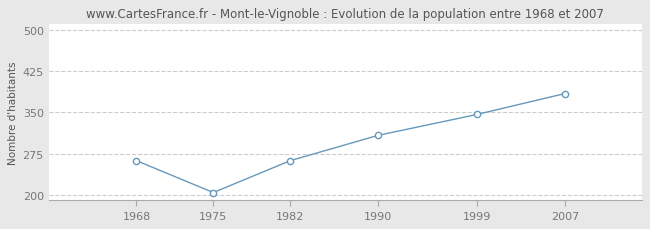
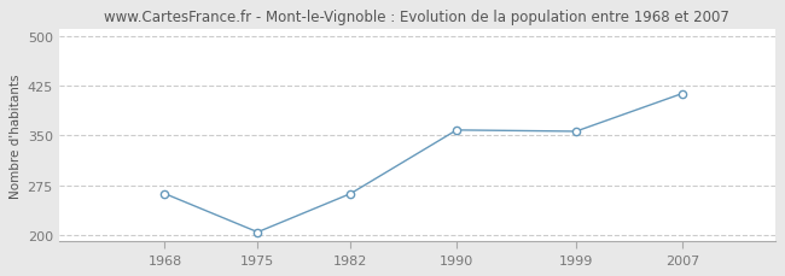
1990: 308 -> 358
1999: 346 -> 356
2007: 384 -> 413
